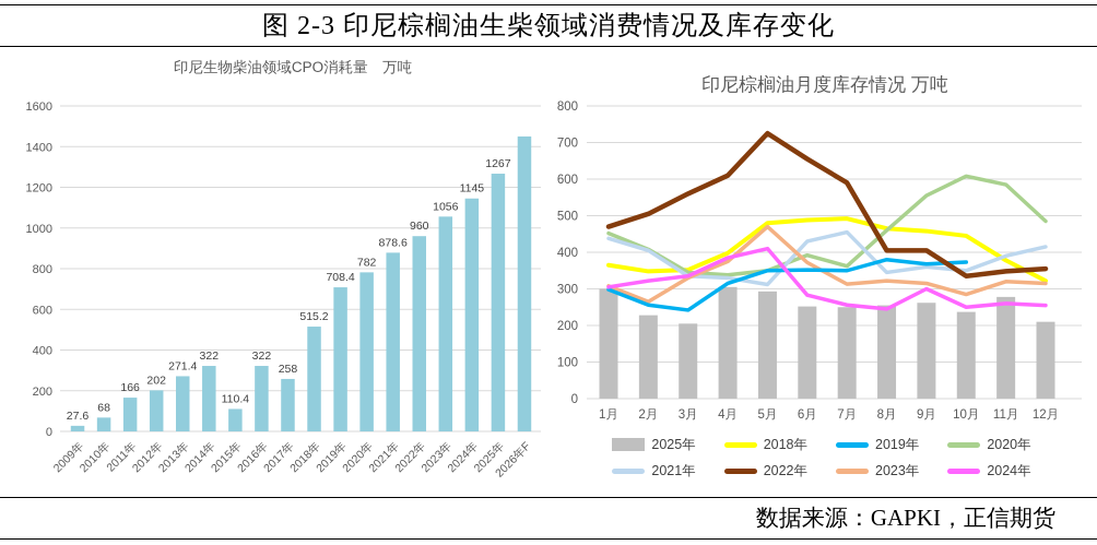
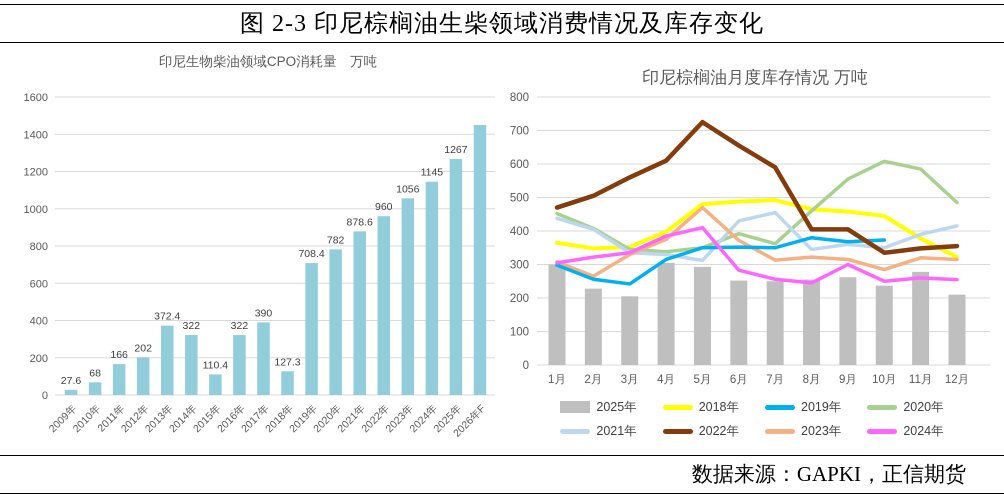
印尼生物柴油领域CPO消耗量 万吨/2013年: 271.4 -> 372.4
印尼生物柴油领域CPO消耗量 万吨/2017年: 258 -> 390
印尼生物柴油领域CPO消耗量 万吨/2018年: 515.2 -> 127.3
